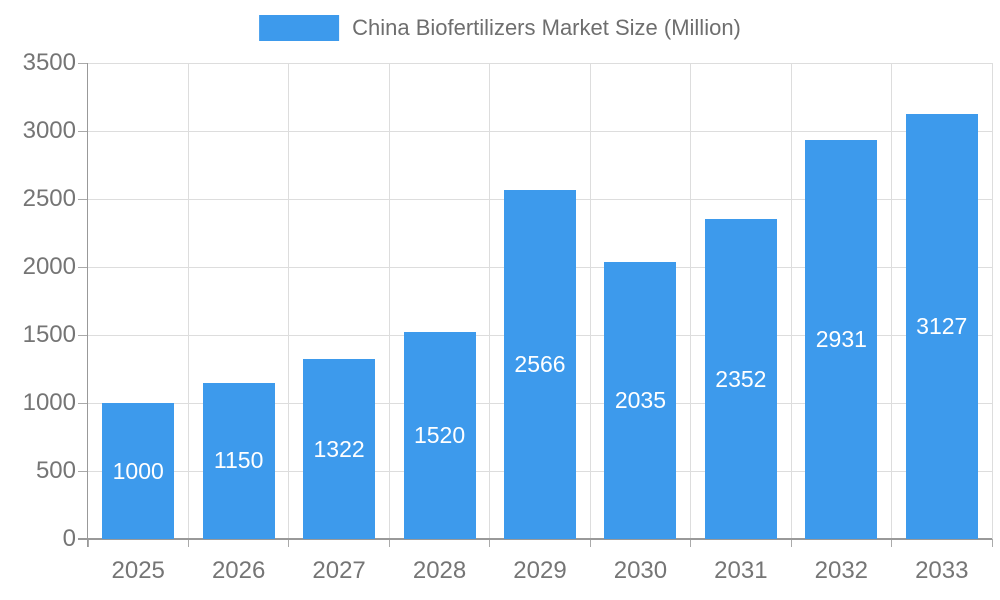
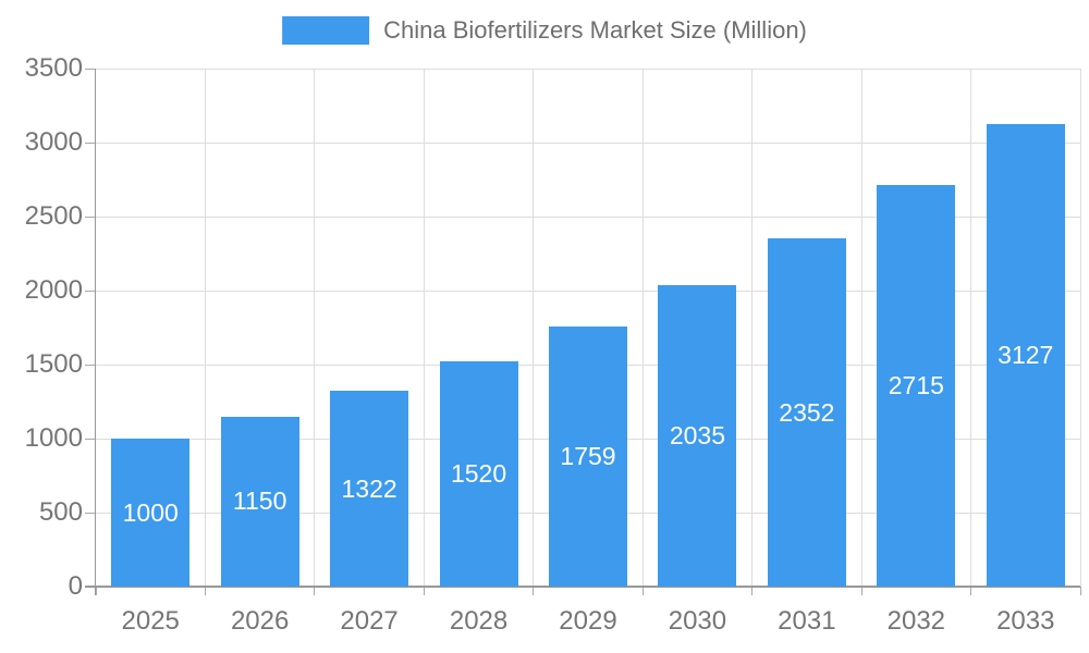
2029: 2566 -> 1759
2032: 2931 -> 2715
